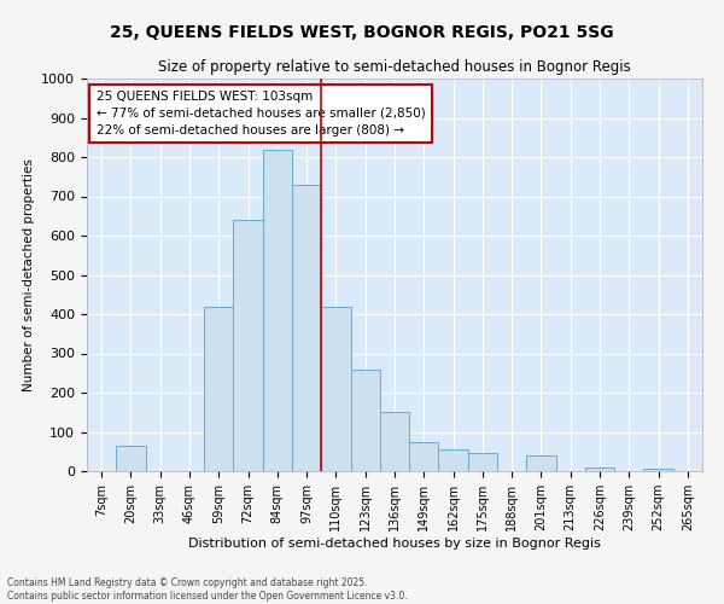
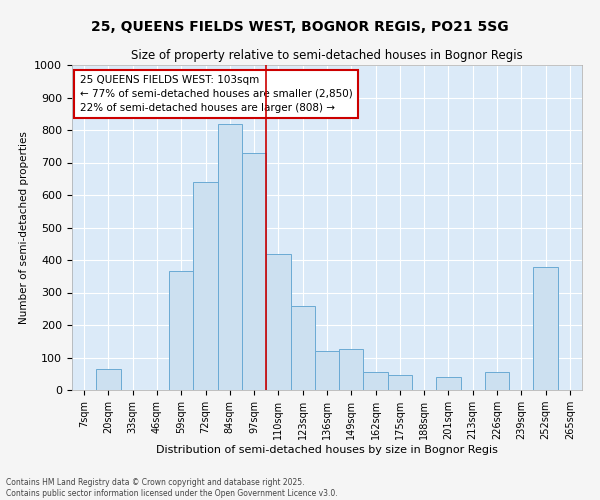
59sqm: 420 -> 365
136sqm: 150 -> 120
149sqm: 75 -> 125
226sqm: 10 -> 55
252sqm: 5 -> 380
